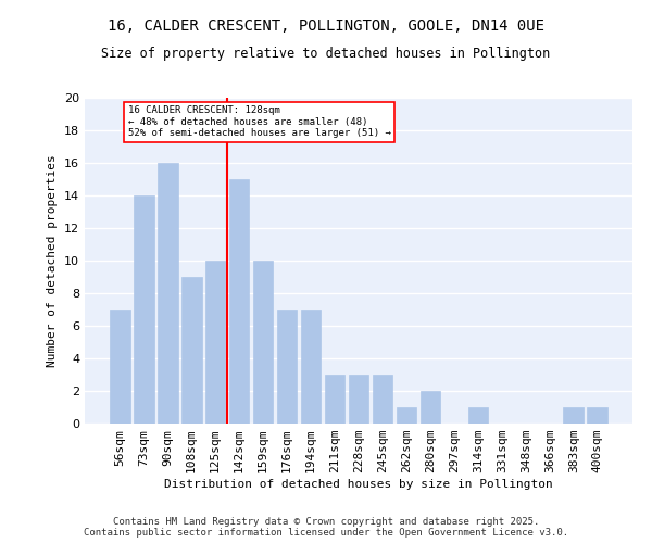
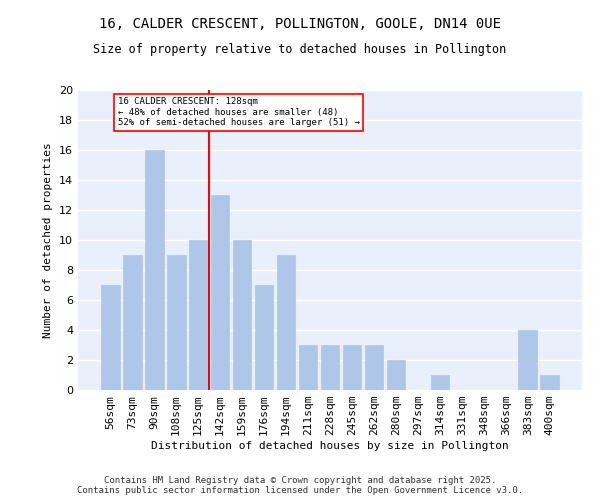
73sqm: 14 -> 9
142sqm: 15 -> 13
194sqm: 7 -> 9
262sqm: 1 -> 3
383sqm: 1 -> 4
